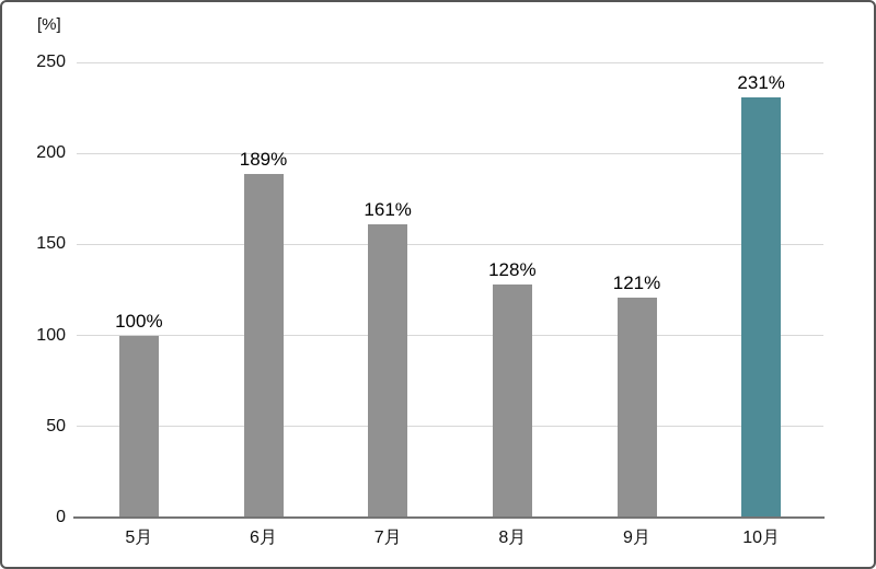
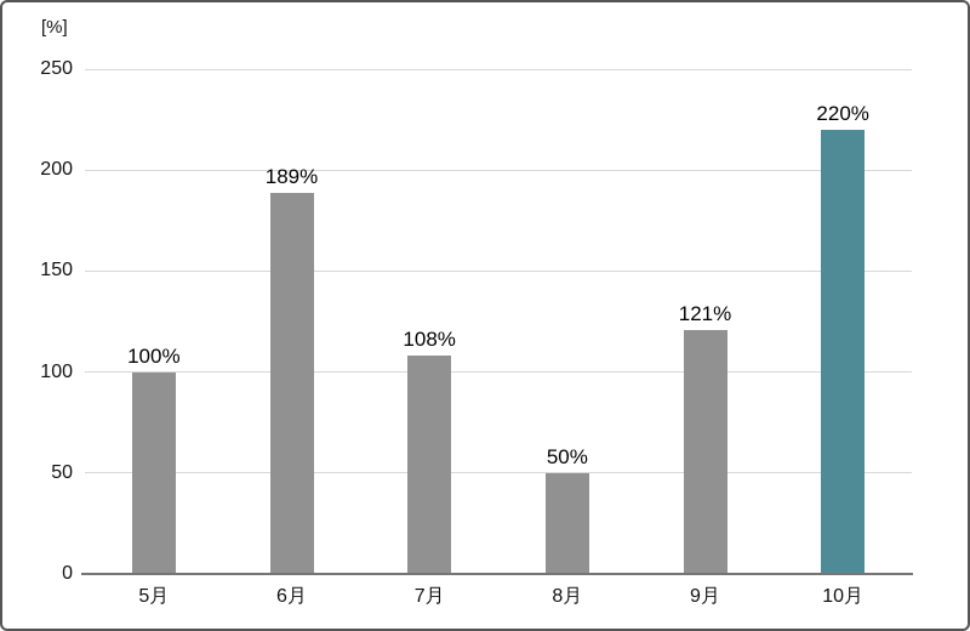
7月: 161% -> 108%
8月: 128% -> 50%
10月: 231% -> 220%
